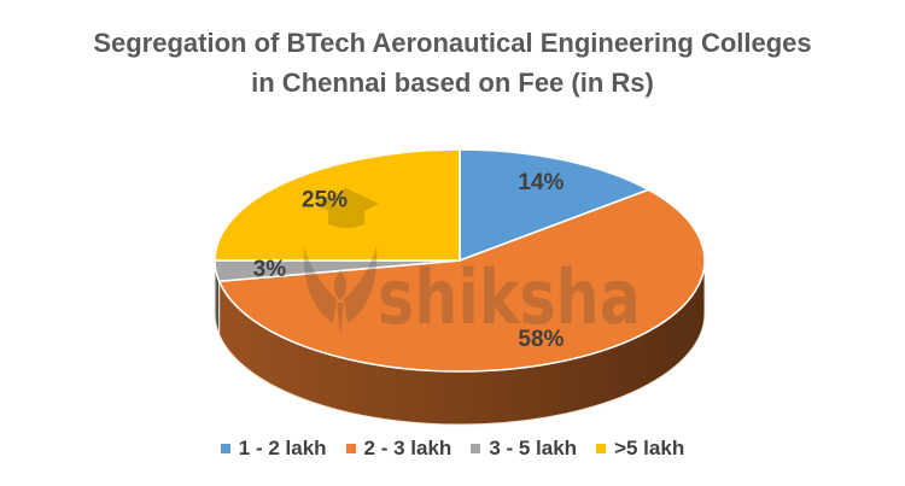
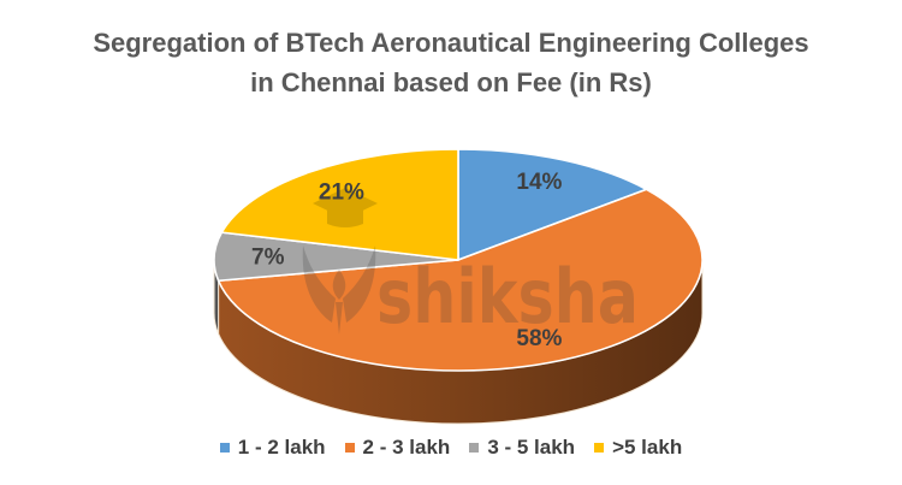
3 - 5 lakh: 3% -> 7%
>5 lakh: 25% -> 21%
